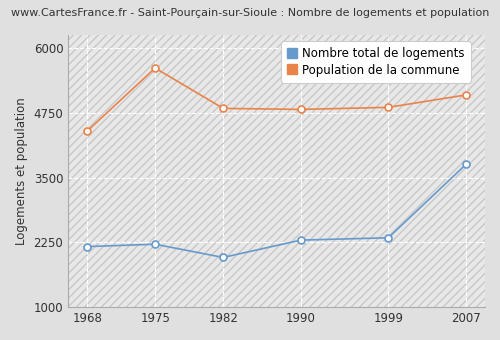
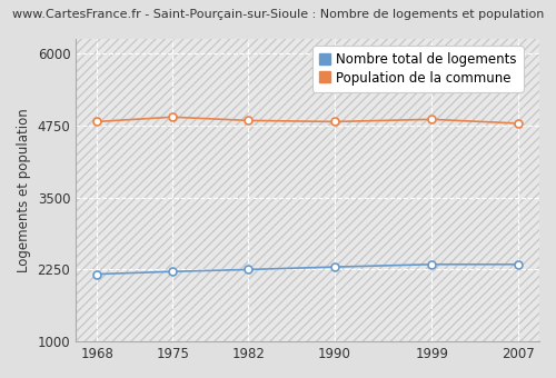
Population de la commune/1968: 4400 -> 4820
Population de la commune/1975: 5620 -> 4900
Nombre total de logements/1982: 1960 -> 2250
Nombre total de logements/2007: 3760 -> 2340
Population de la commune/2007: 5100 -> 4790
